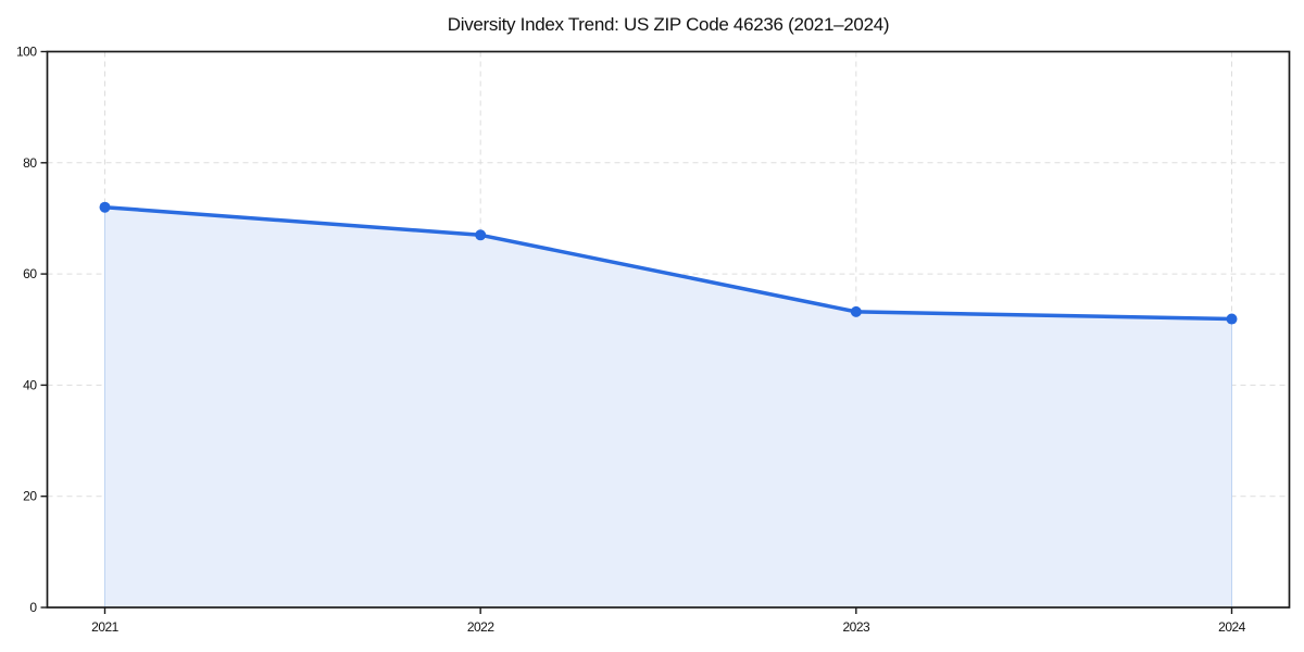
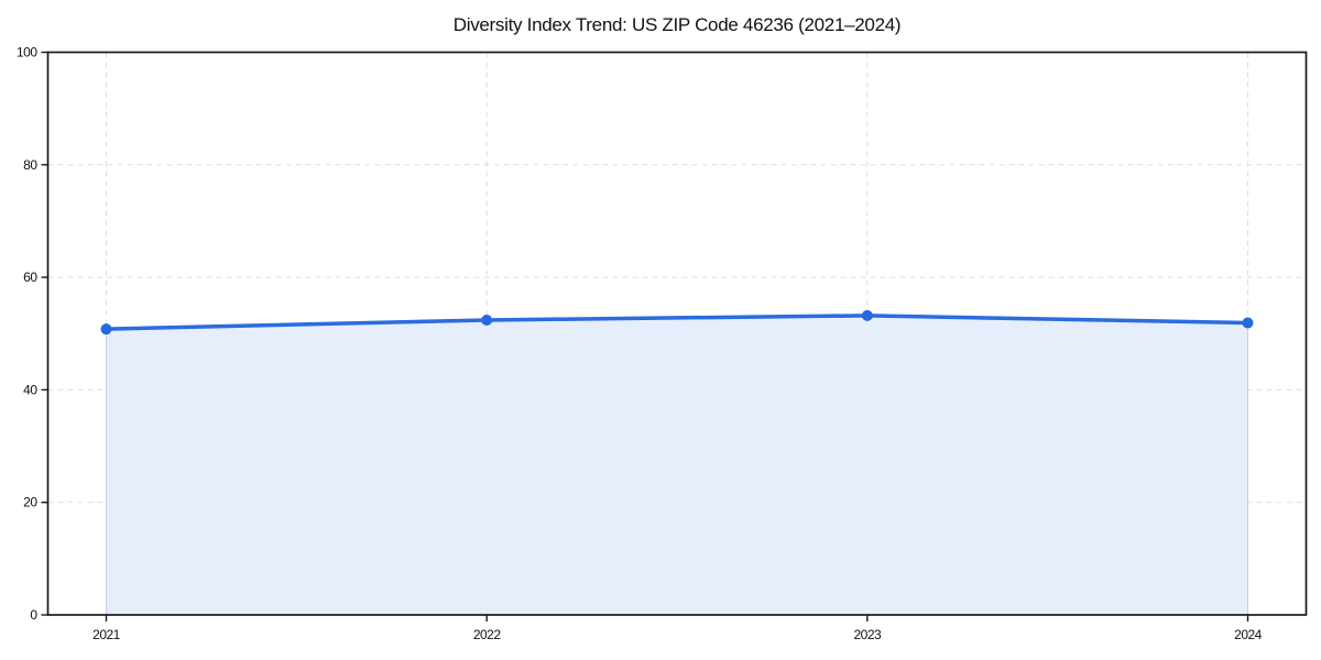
2021: 72 -> 51
2022: 67 -> 52
